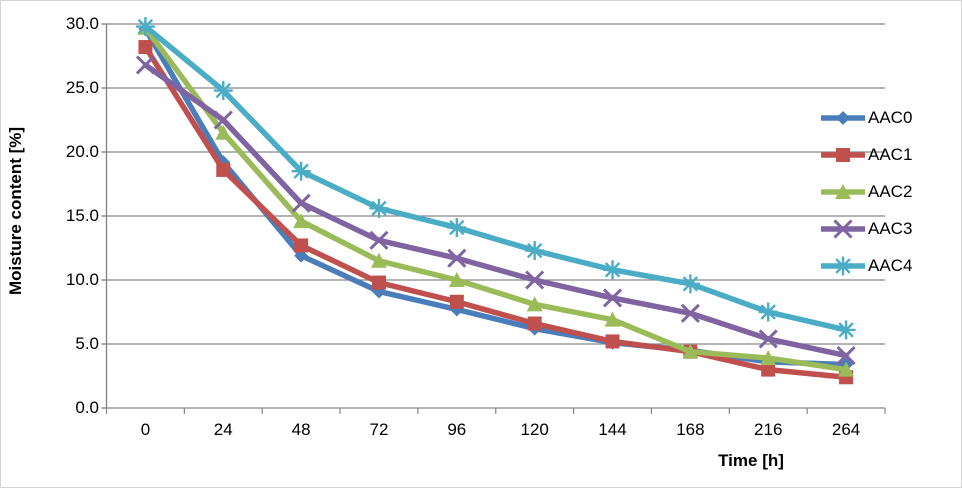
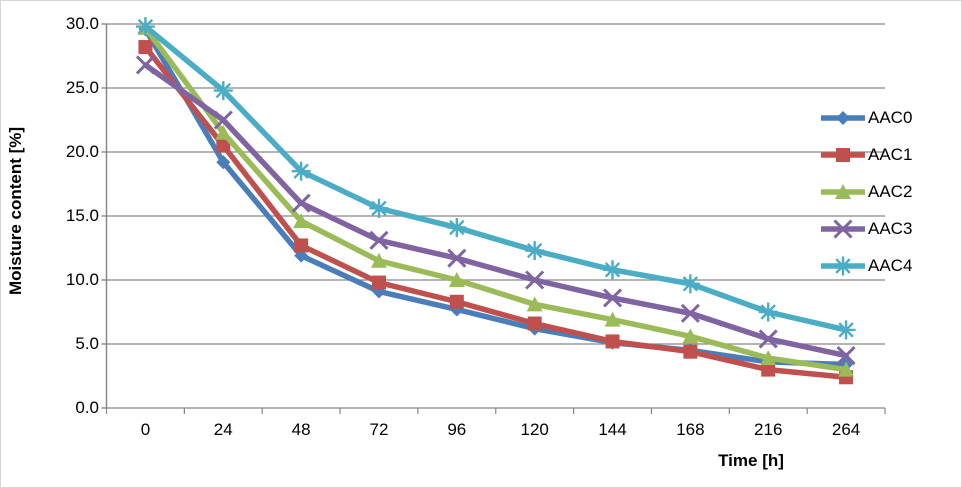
AAC1/24: 18.6 -> 20.5
AAC2/168: 4.4 -> 5.6
